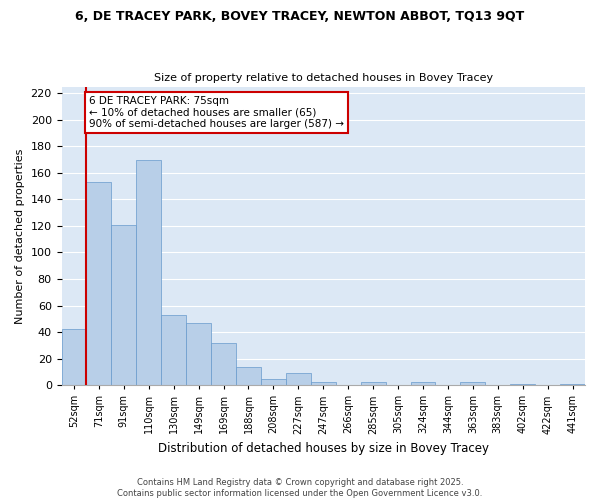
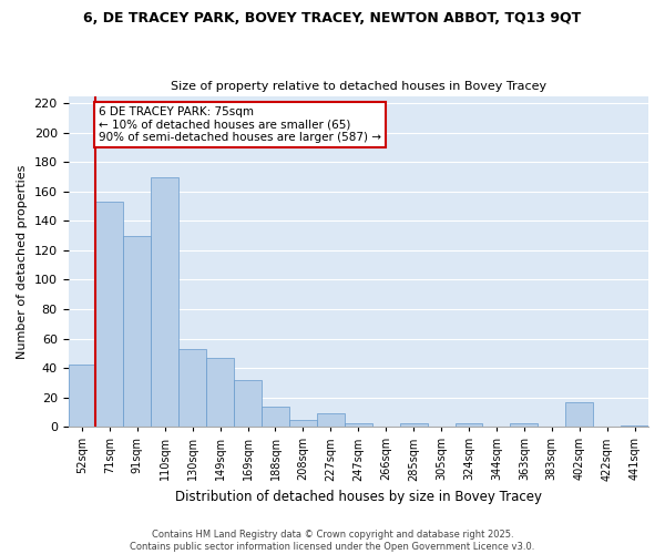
91sqm: 121 -> 130
402sqm: 1 -> 17
